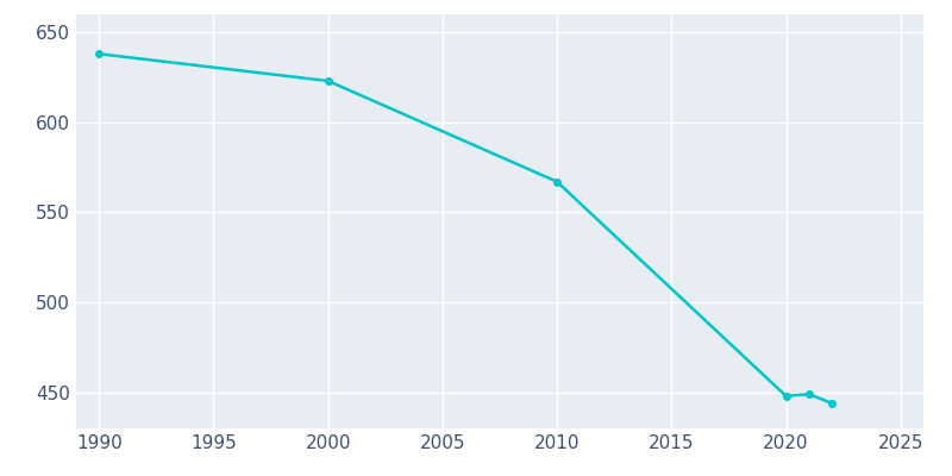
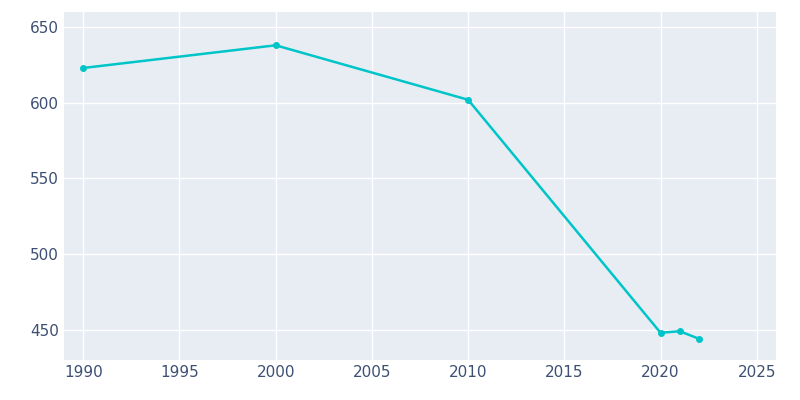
1990: 638 -> 623
2000: 623 -> 638
2010: 567 -> 602
